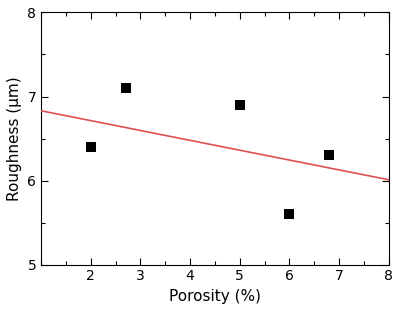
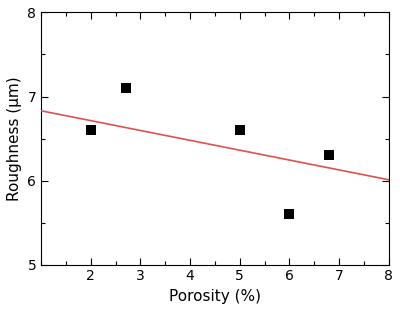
2: 6.4 -> 6.6
5: 6.9 -> 6.6
